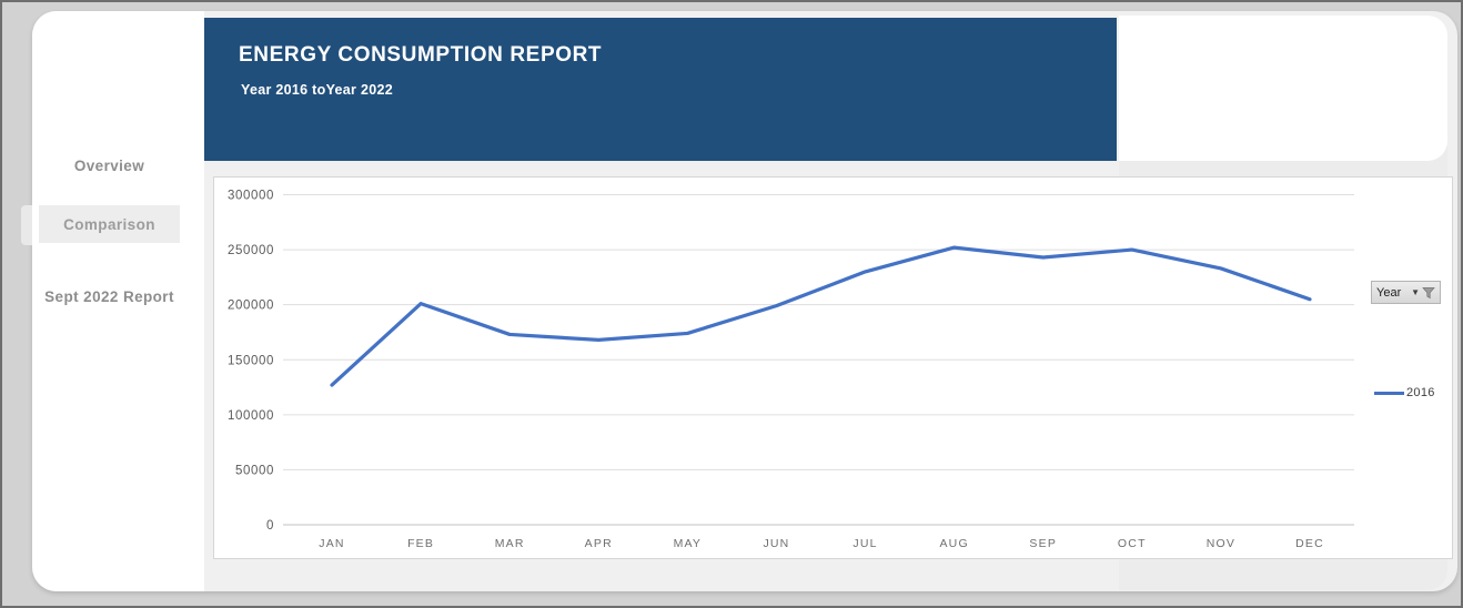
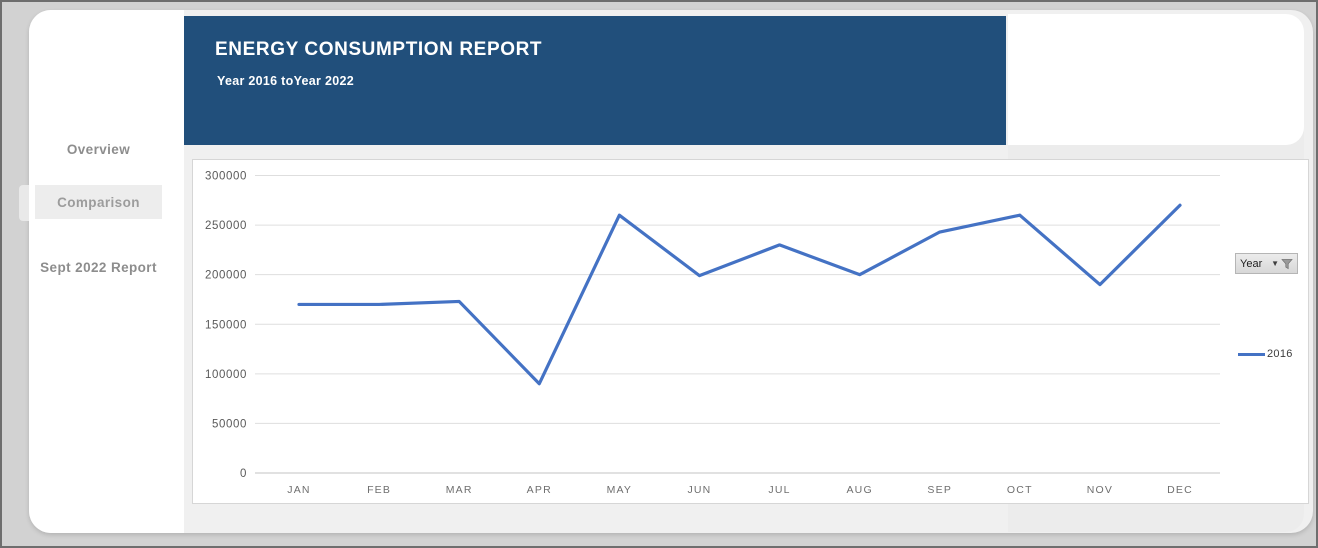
JAN: 130000 -> 170000
FEB: 200000 -> 170000
APR: 170000 -> 90000
MAY: 170000 -> 260000
AUG: 250000 -> 200000
OCT: 250000 -> 260000
NOV: 230000 -> 190000
DEC: 200000 -> 270000
